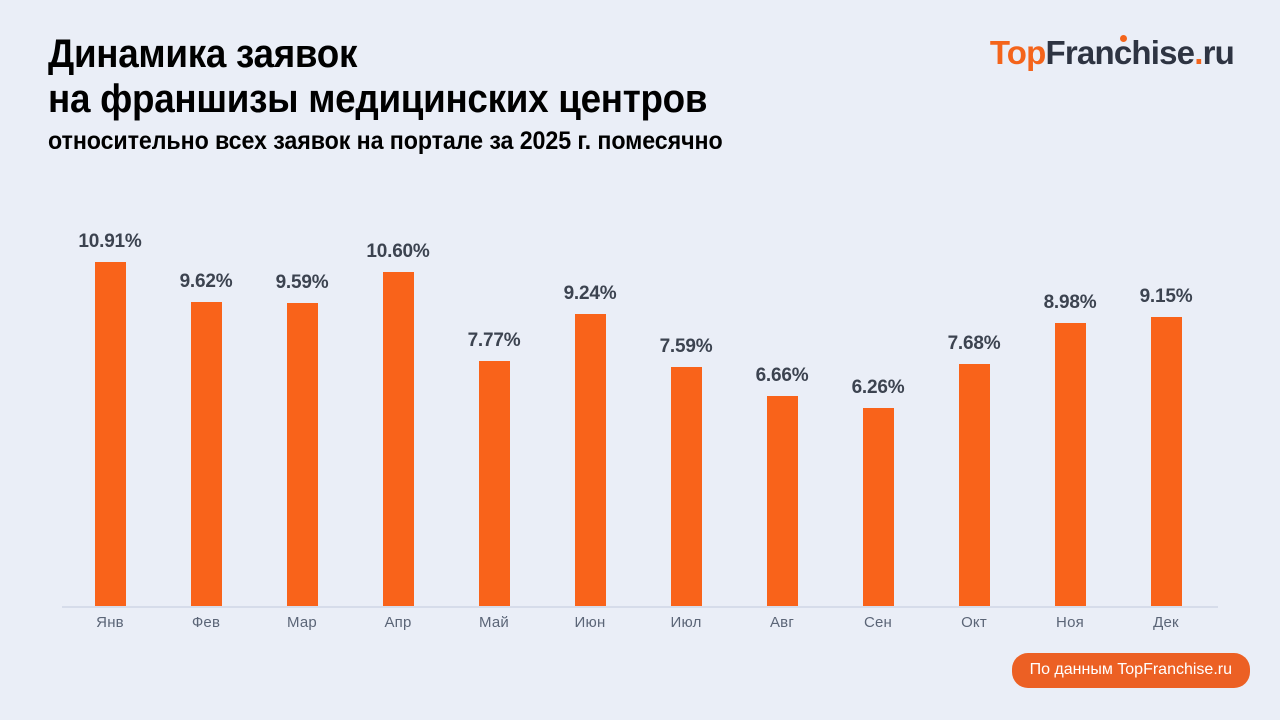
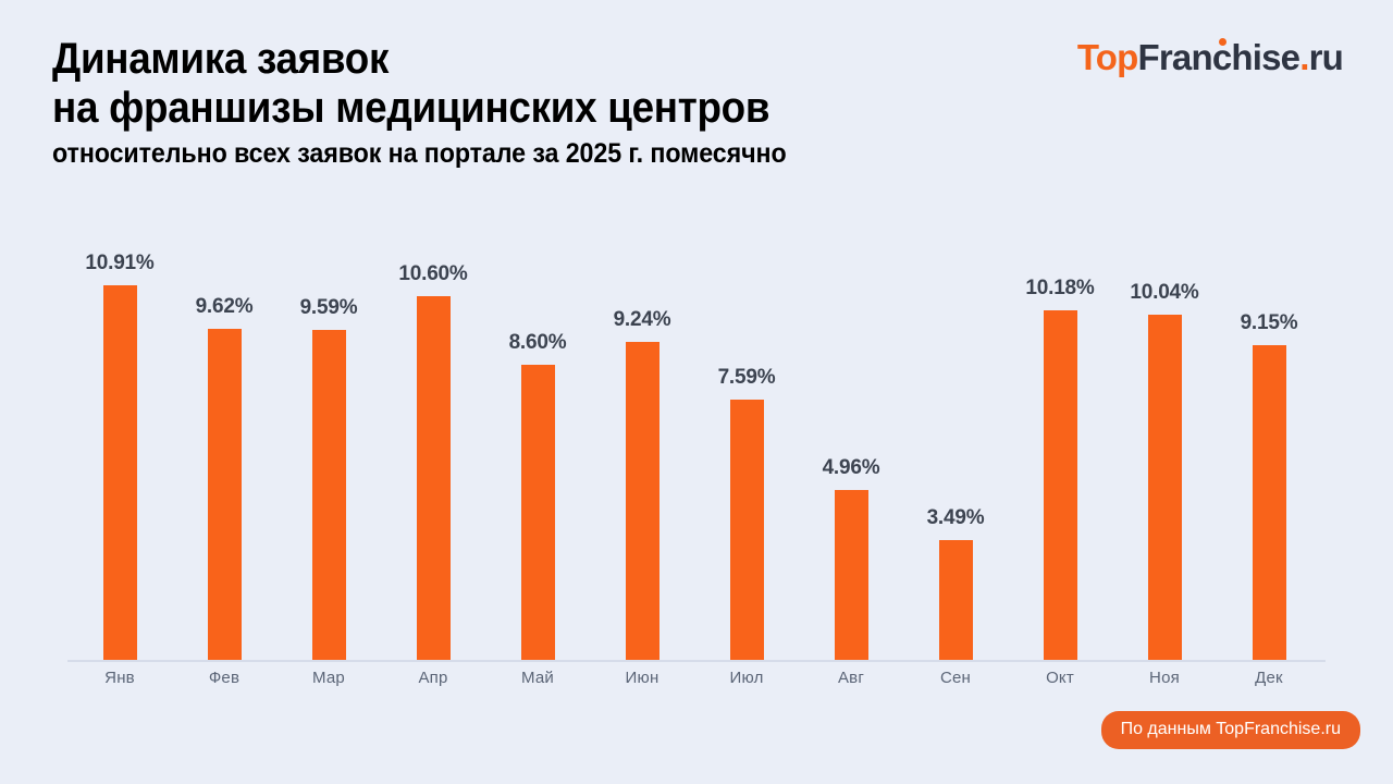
Май: 7.77% -> 8.60%
Авг: 6.66% -> 4.96%
Сен: 6.26% -> 3.49%
Окт: 7.68% -> 10.18%
Ноя: 8.98% -> 10.04%
